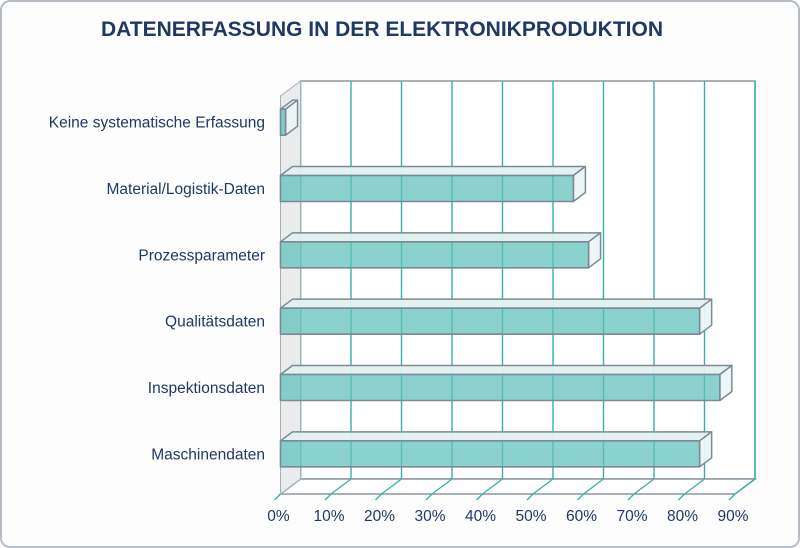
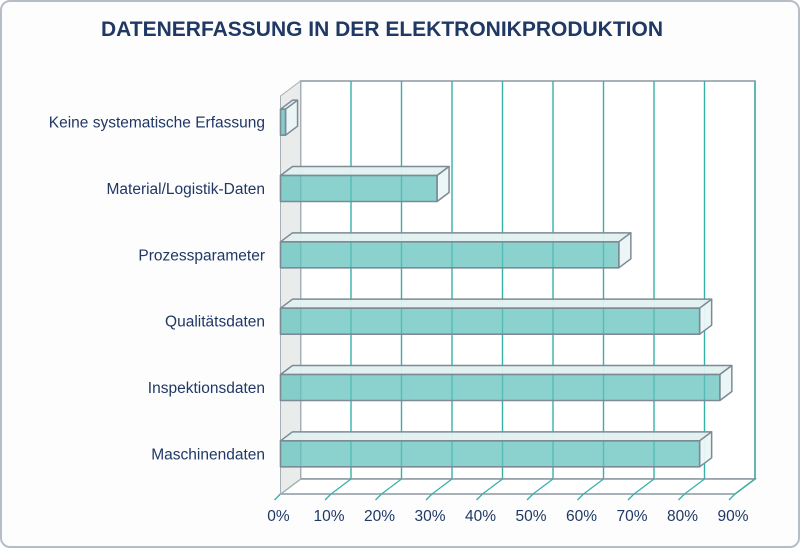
Material/Logistik-Daten: 58% -> 31%
Prozessparameter: 61% -> 67%
